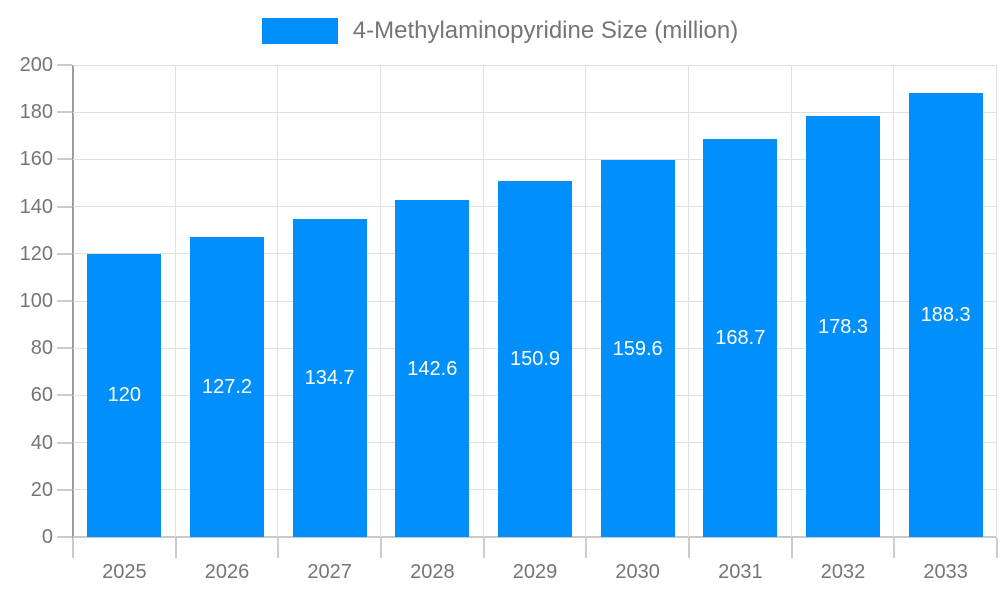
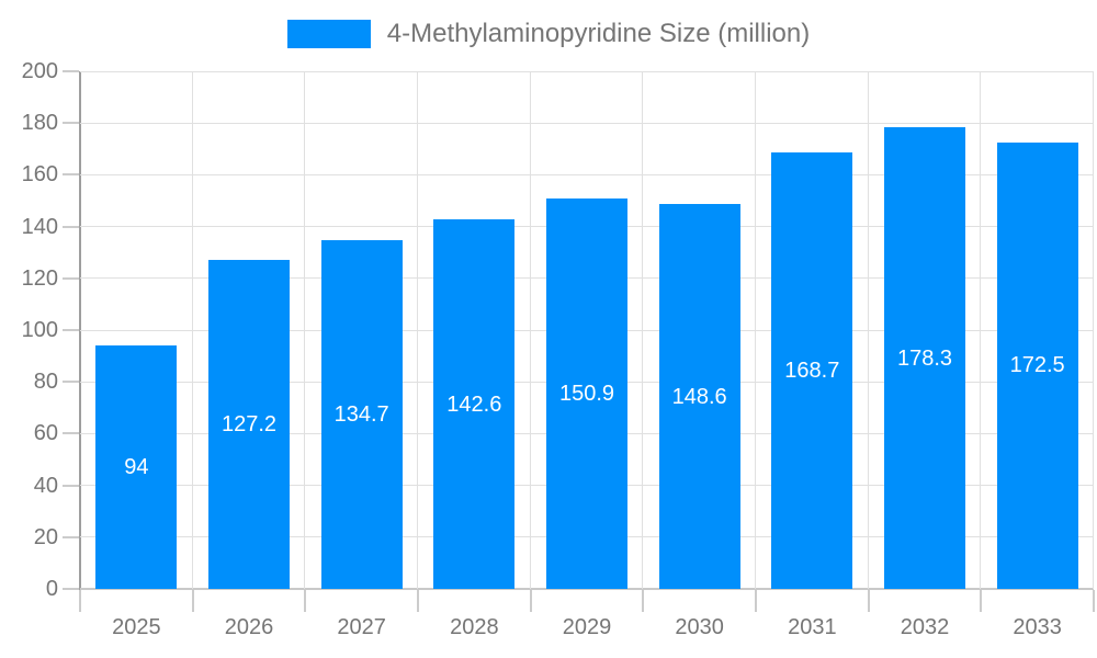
2025: 120 -> 94
2030: 159.6 -> 148.6
2033: 188.3 -> 172.5
